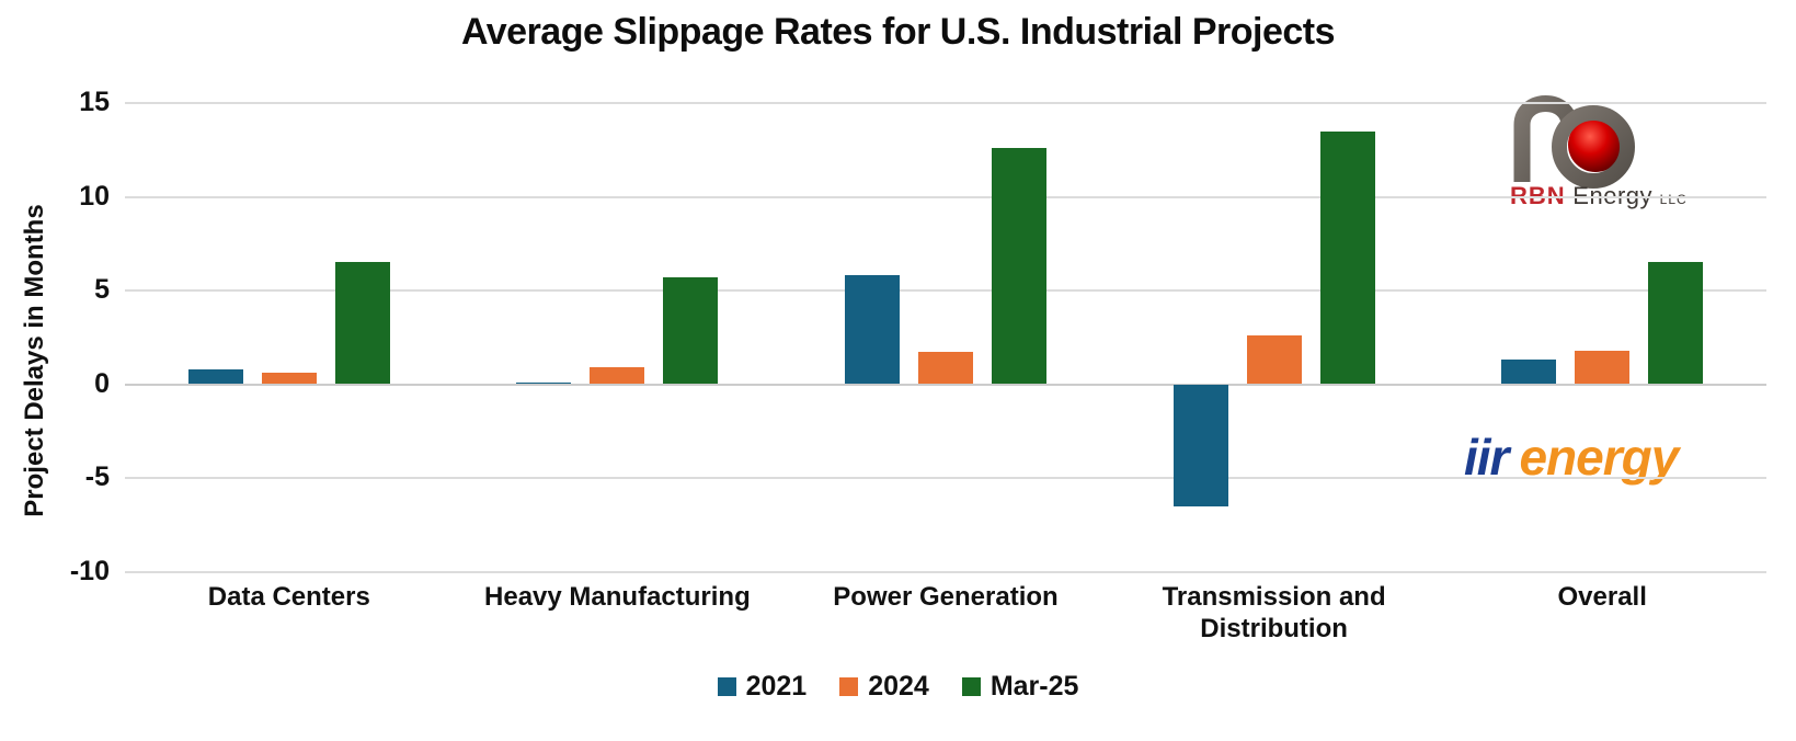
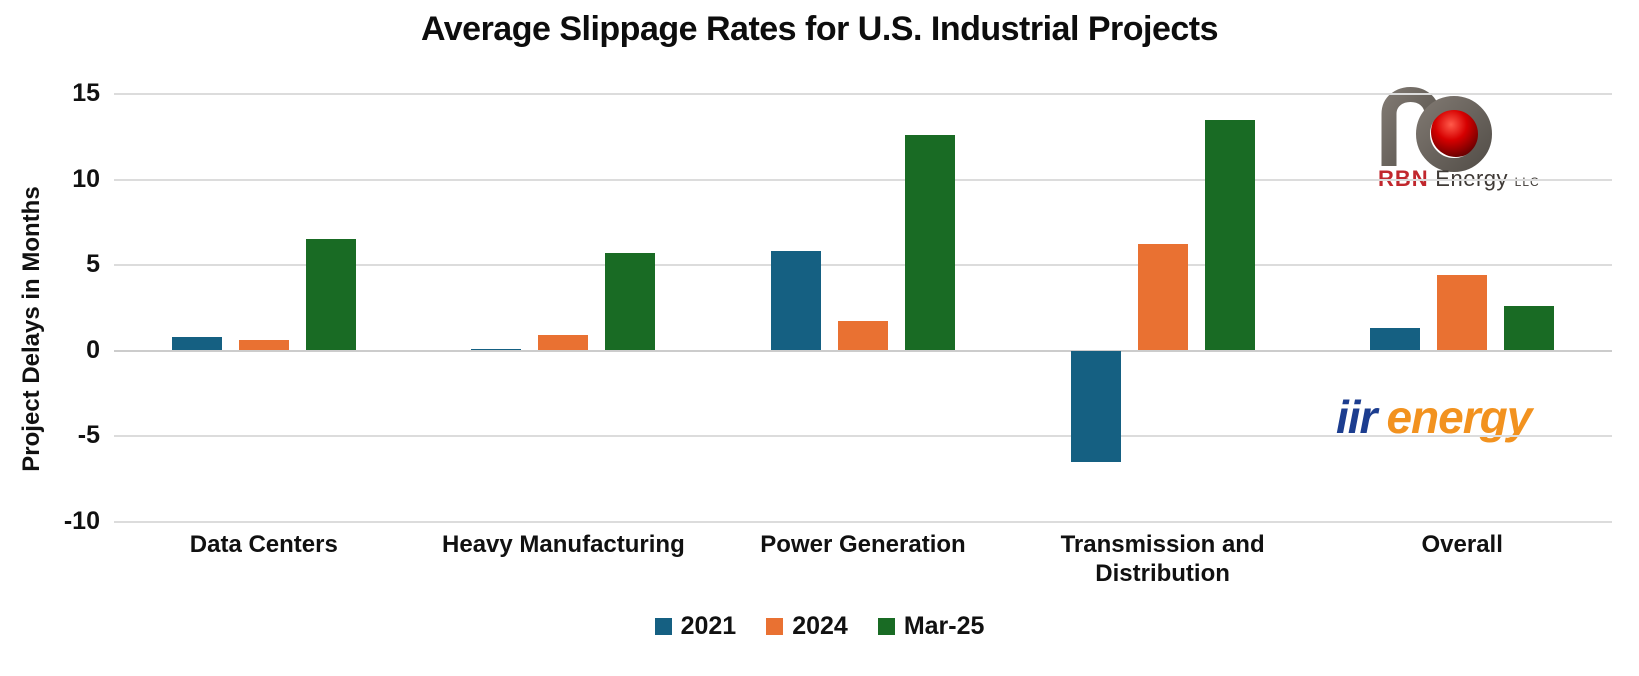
2024/Transmission and Distribution: 2.6 -> 6.2
2024/Overall: 1.8 -> 4.4
Mar-25/Overall: 6.5 -> 2.6
